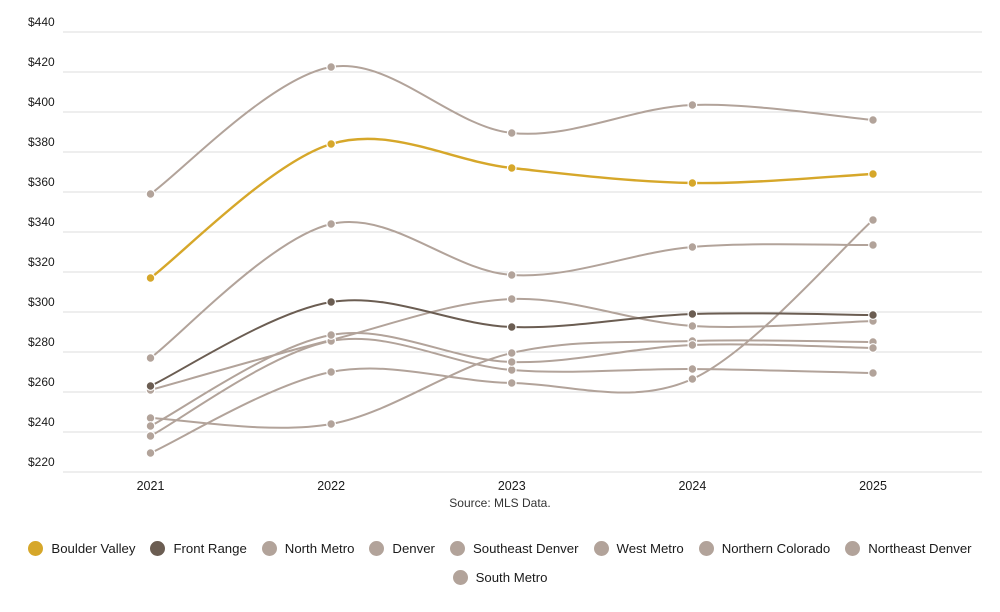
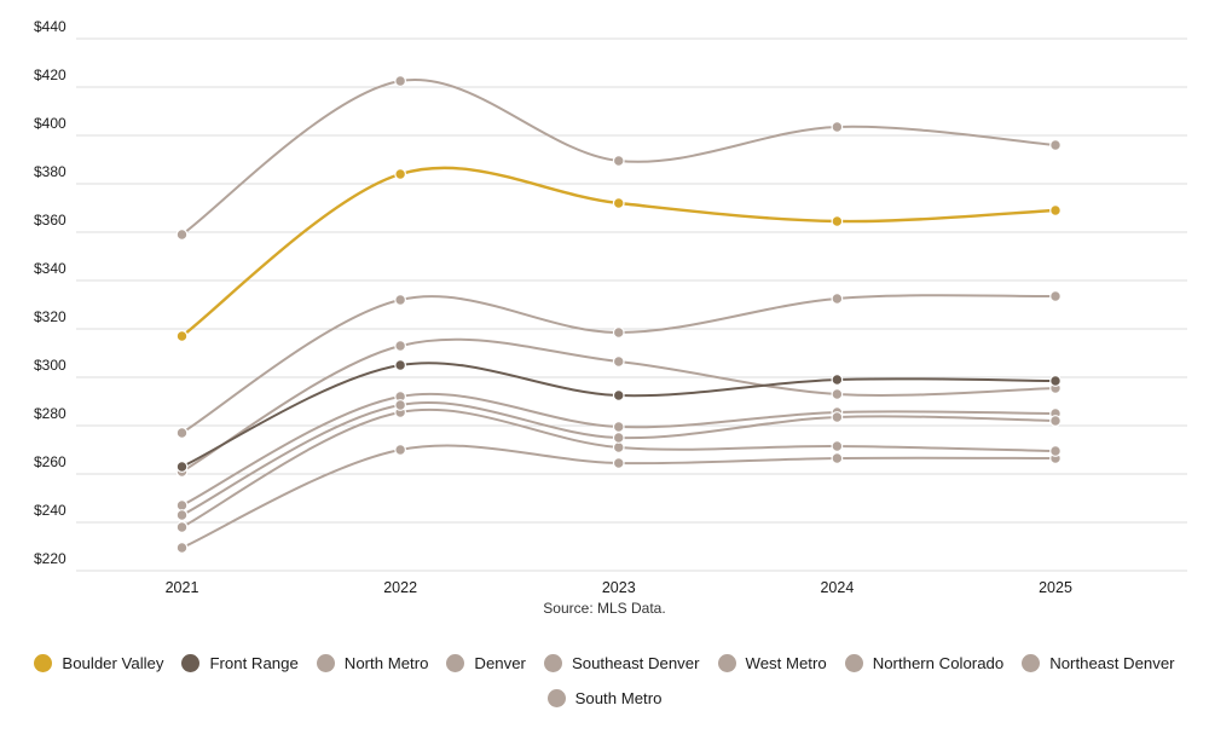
North Metro/2022: $244 -> $292
Southeast Denver/2022: $286 -> $313
West Metro/2022: $344 -> $332
Northern Colorado/2025: $346 -> $266
